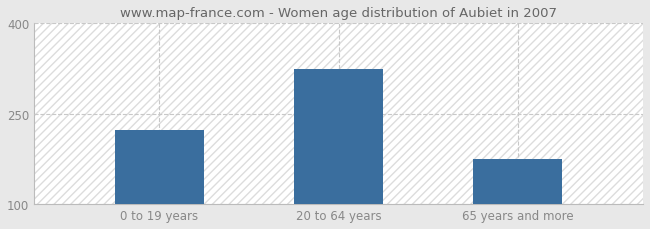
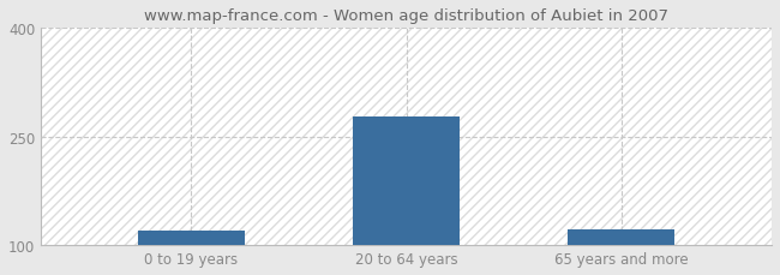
0 to 19 years: 222 -> 120
20 to 64 years: 324 -> 278
65 years and more: 174 -> 122
